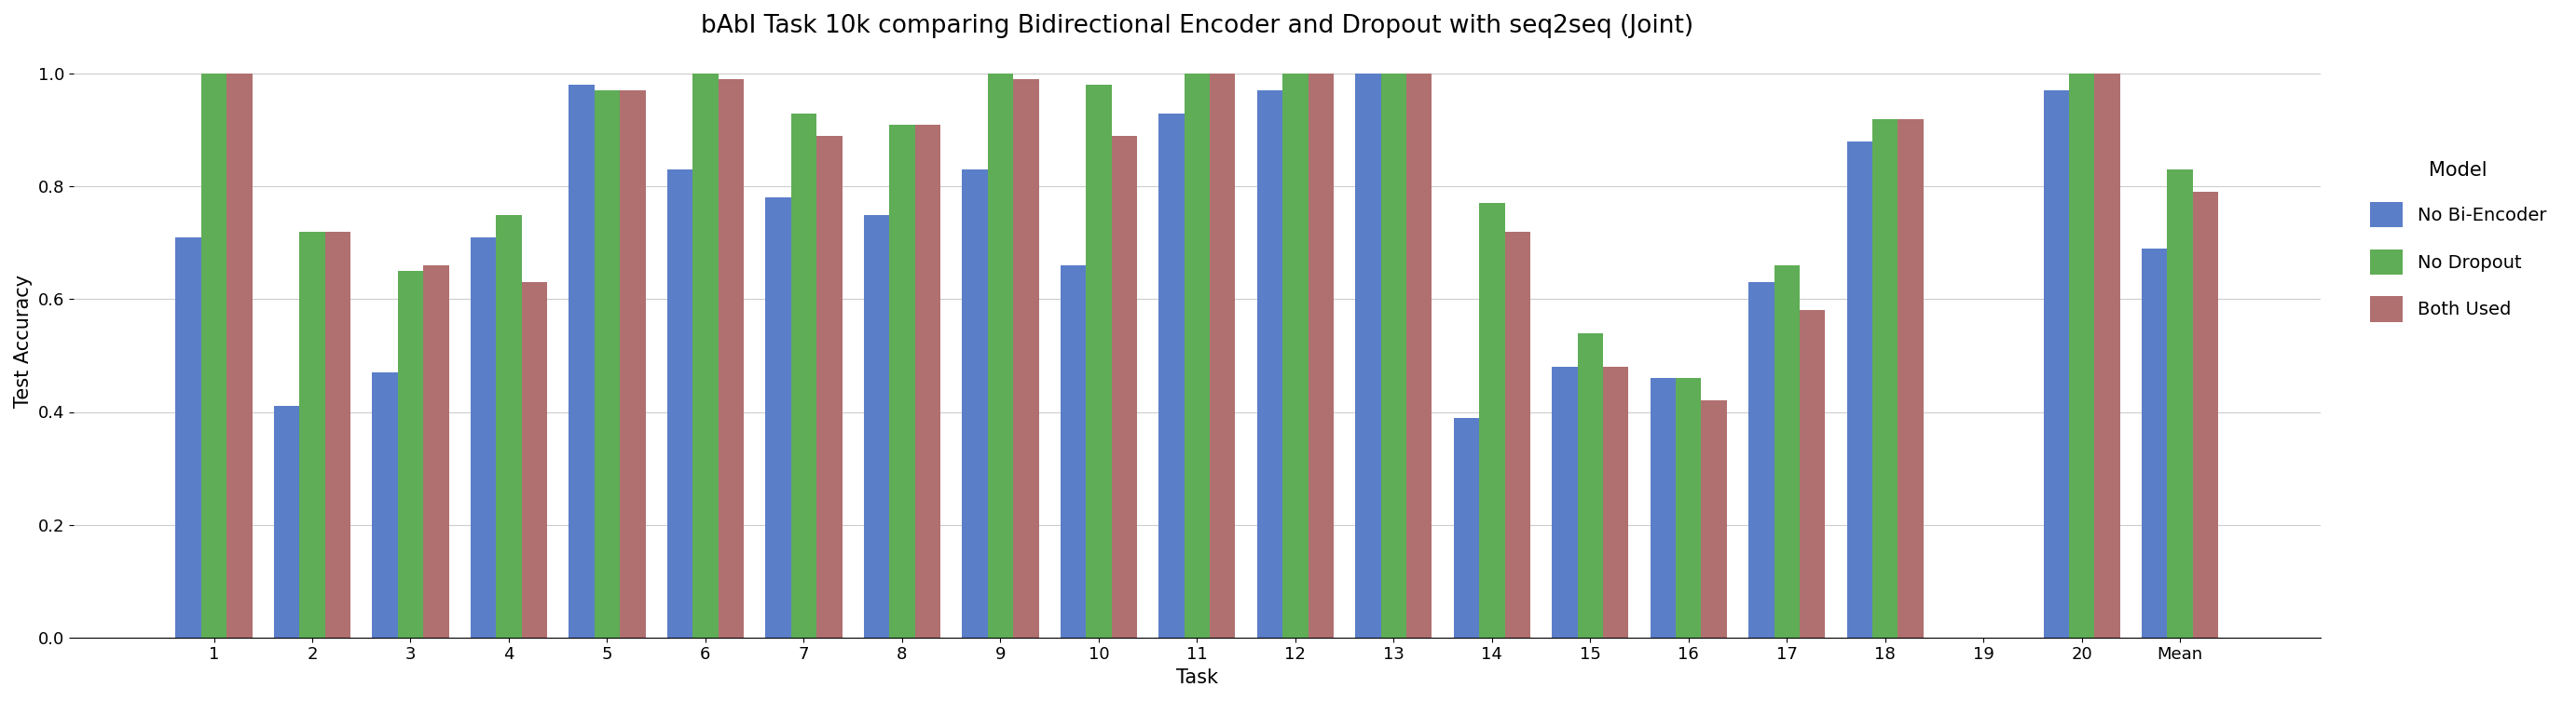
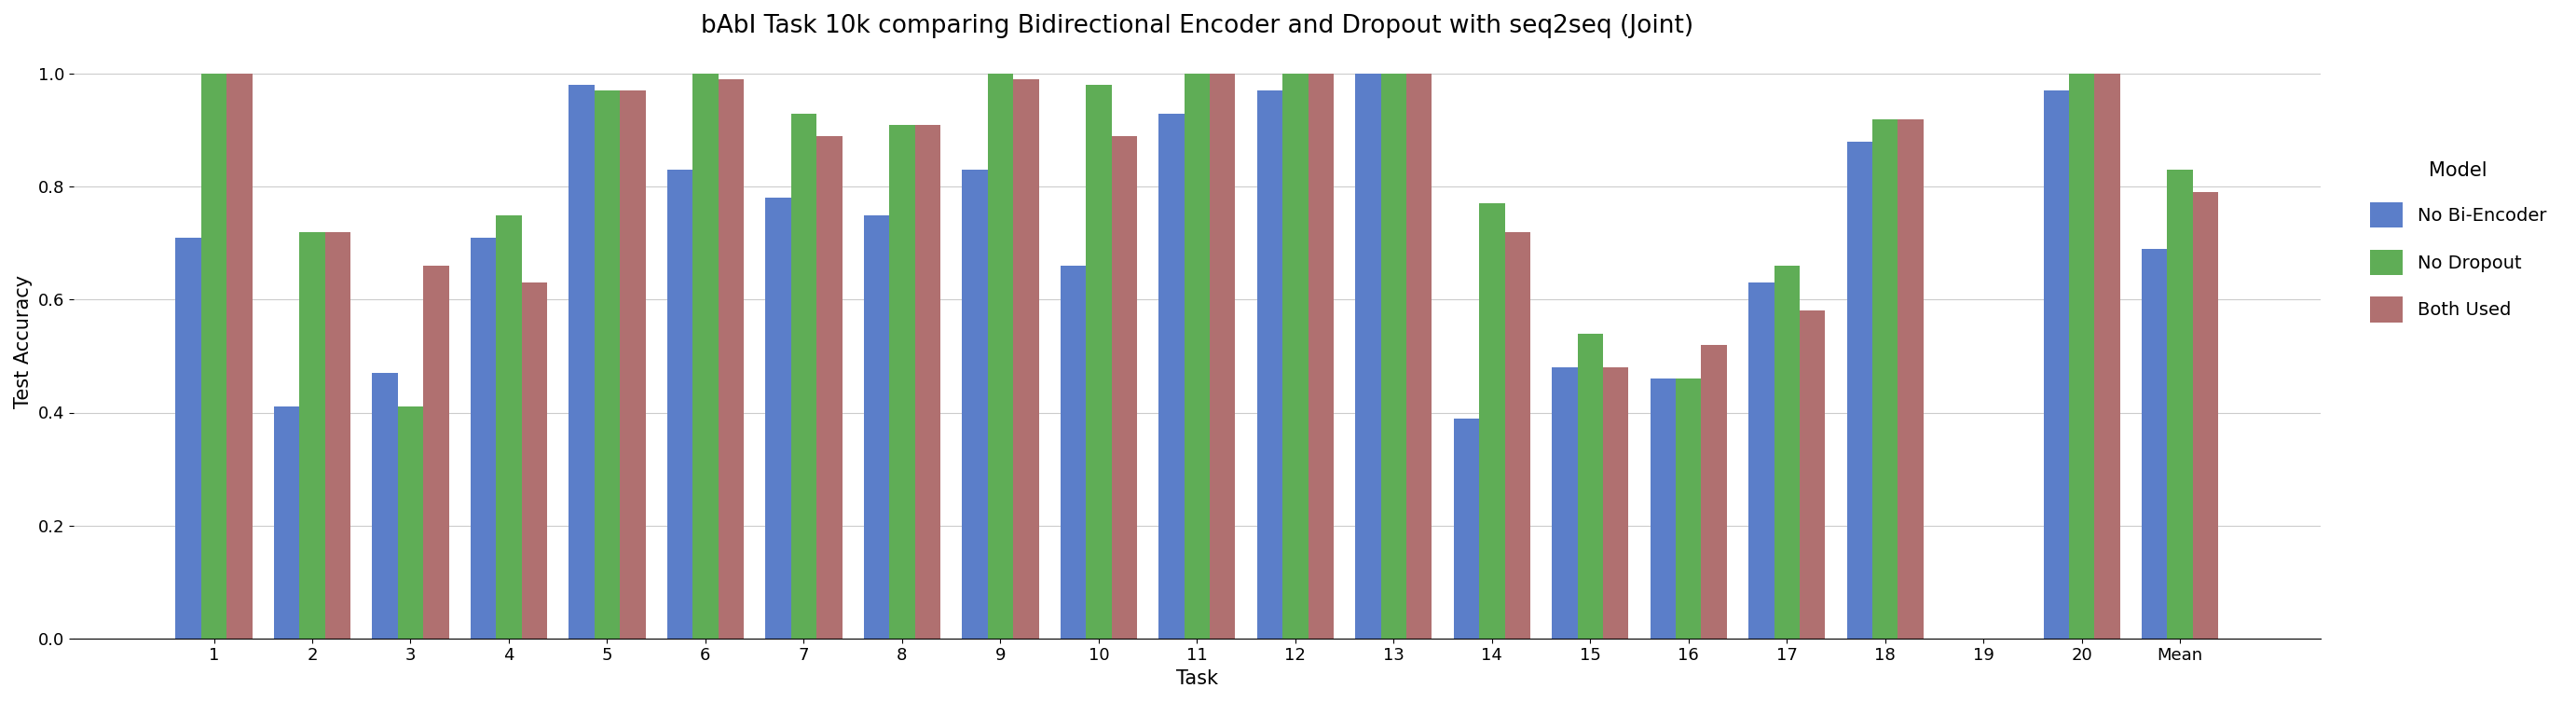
No Dropout/3: 0.65 -> 0.41
Both Used/16: 0.42 -> 0.52
